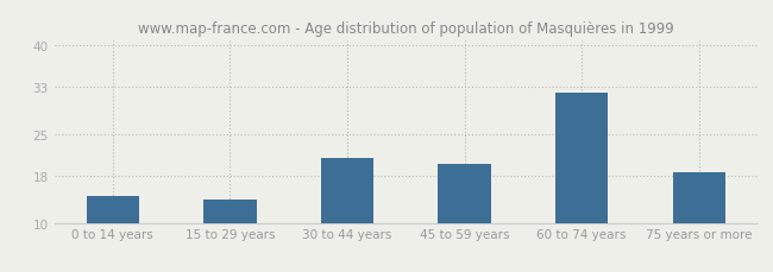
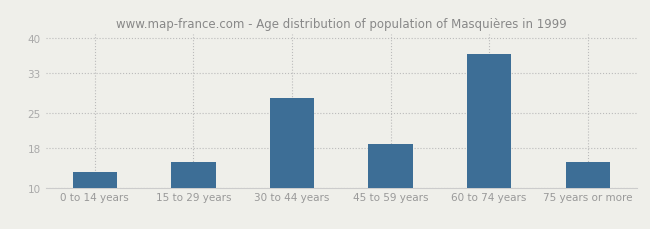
0 to 14 years: 14.5 -> 13.2
15 to 29 years: 14.0 -> 15.2
30 to 44 years: 21.0 -> 28.0
45 to 59 years: 20.0 -> 18.7
60 to 74 years: 32.0 -> 36.8
75 years or more: 18.5 -> 15.2
